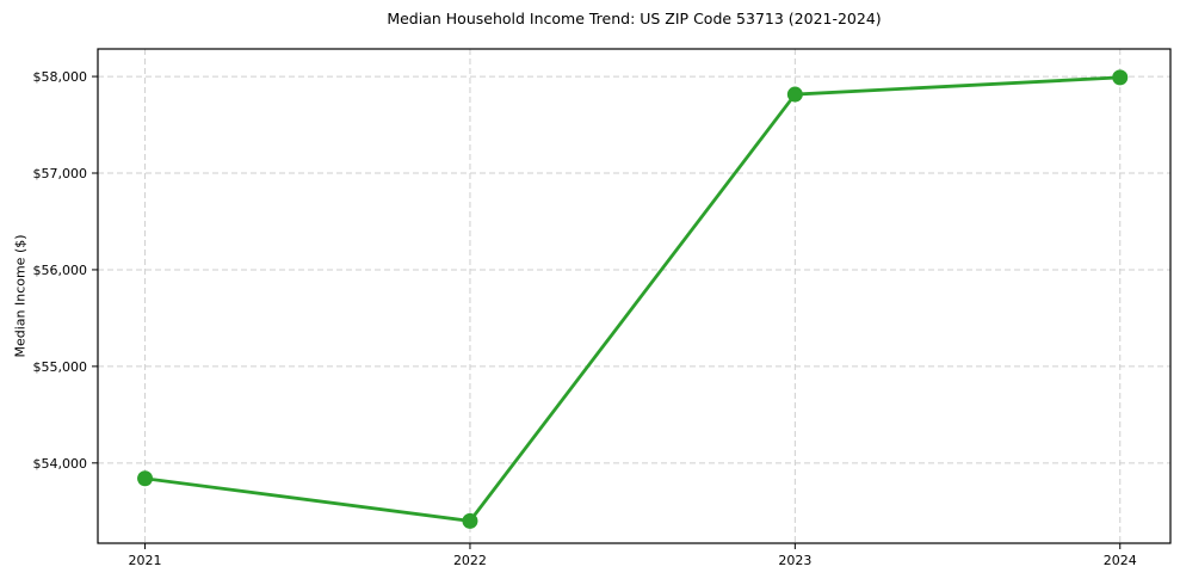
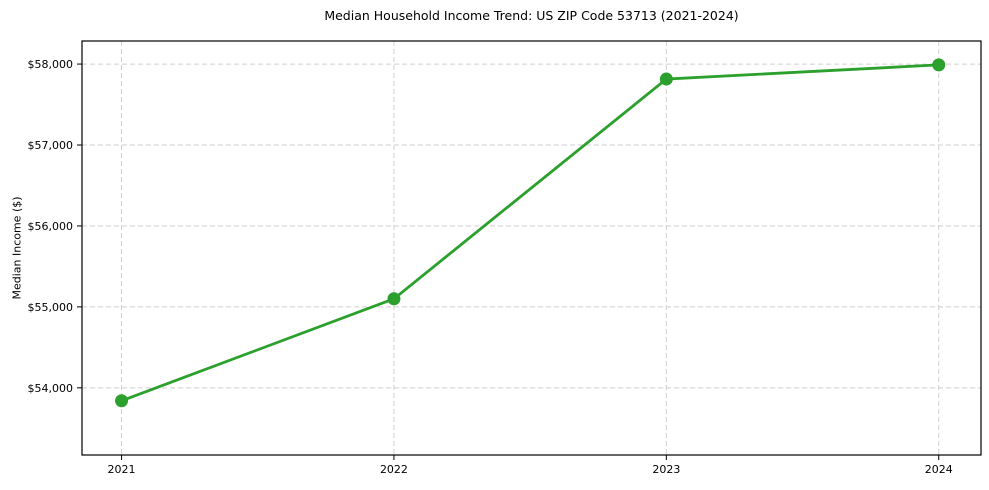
2022: $53400 -> $55100
